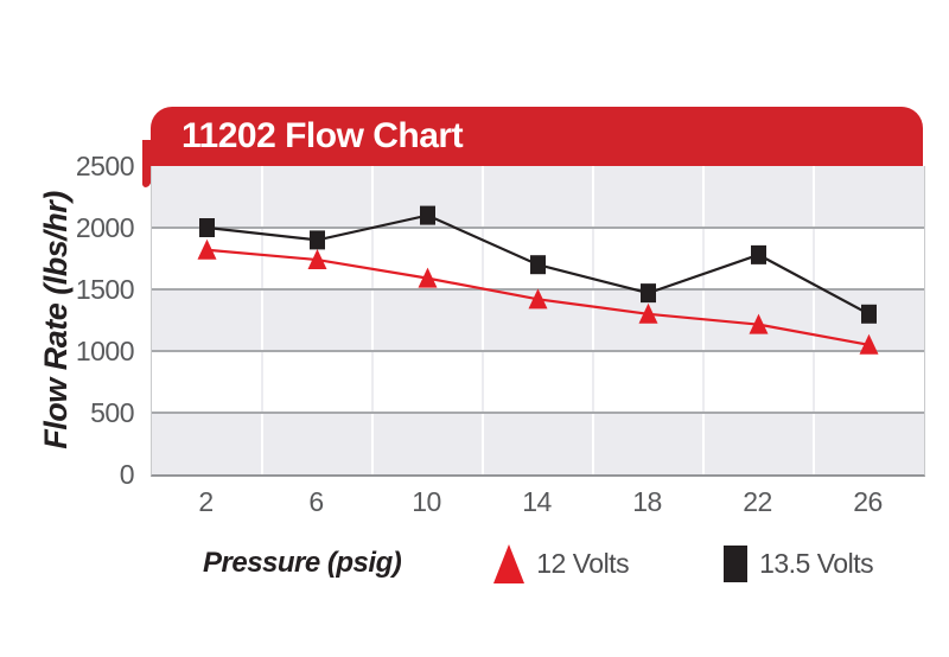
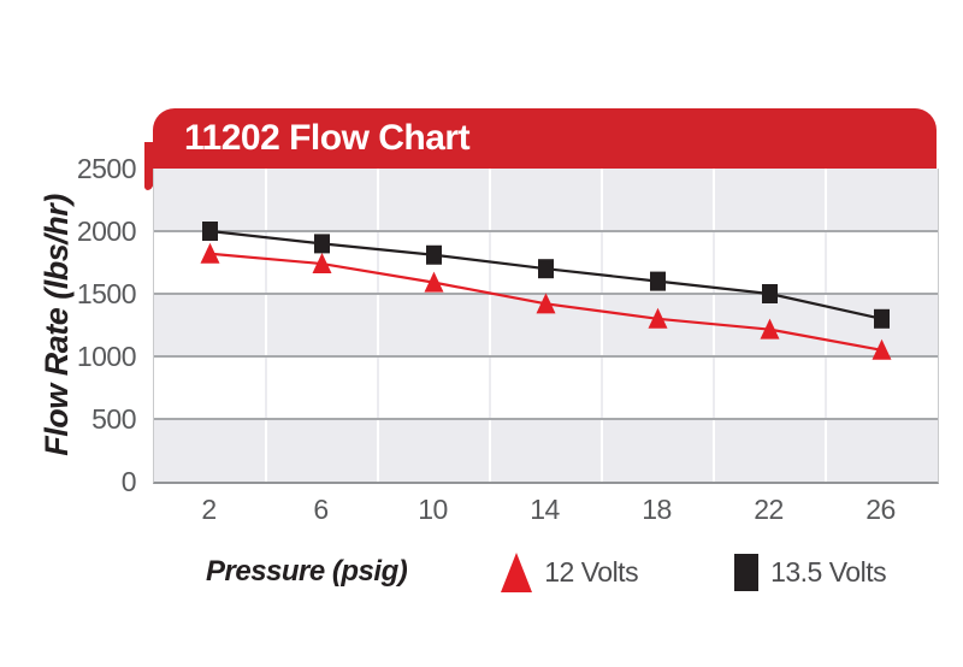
13.5 Volts/10: 2100 -> 1810
13.5 Volts/18: 1470 -> 1600
13.5 Volts/22: 1780 -> 1500
